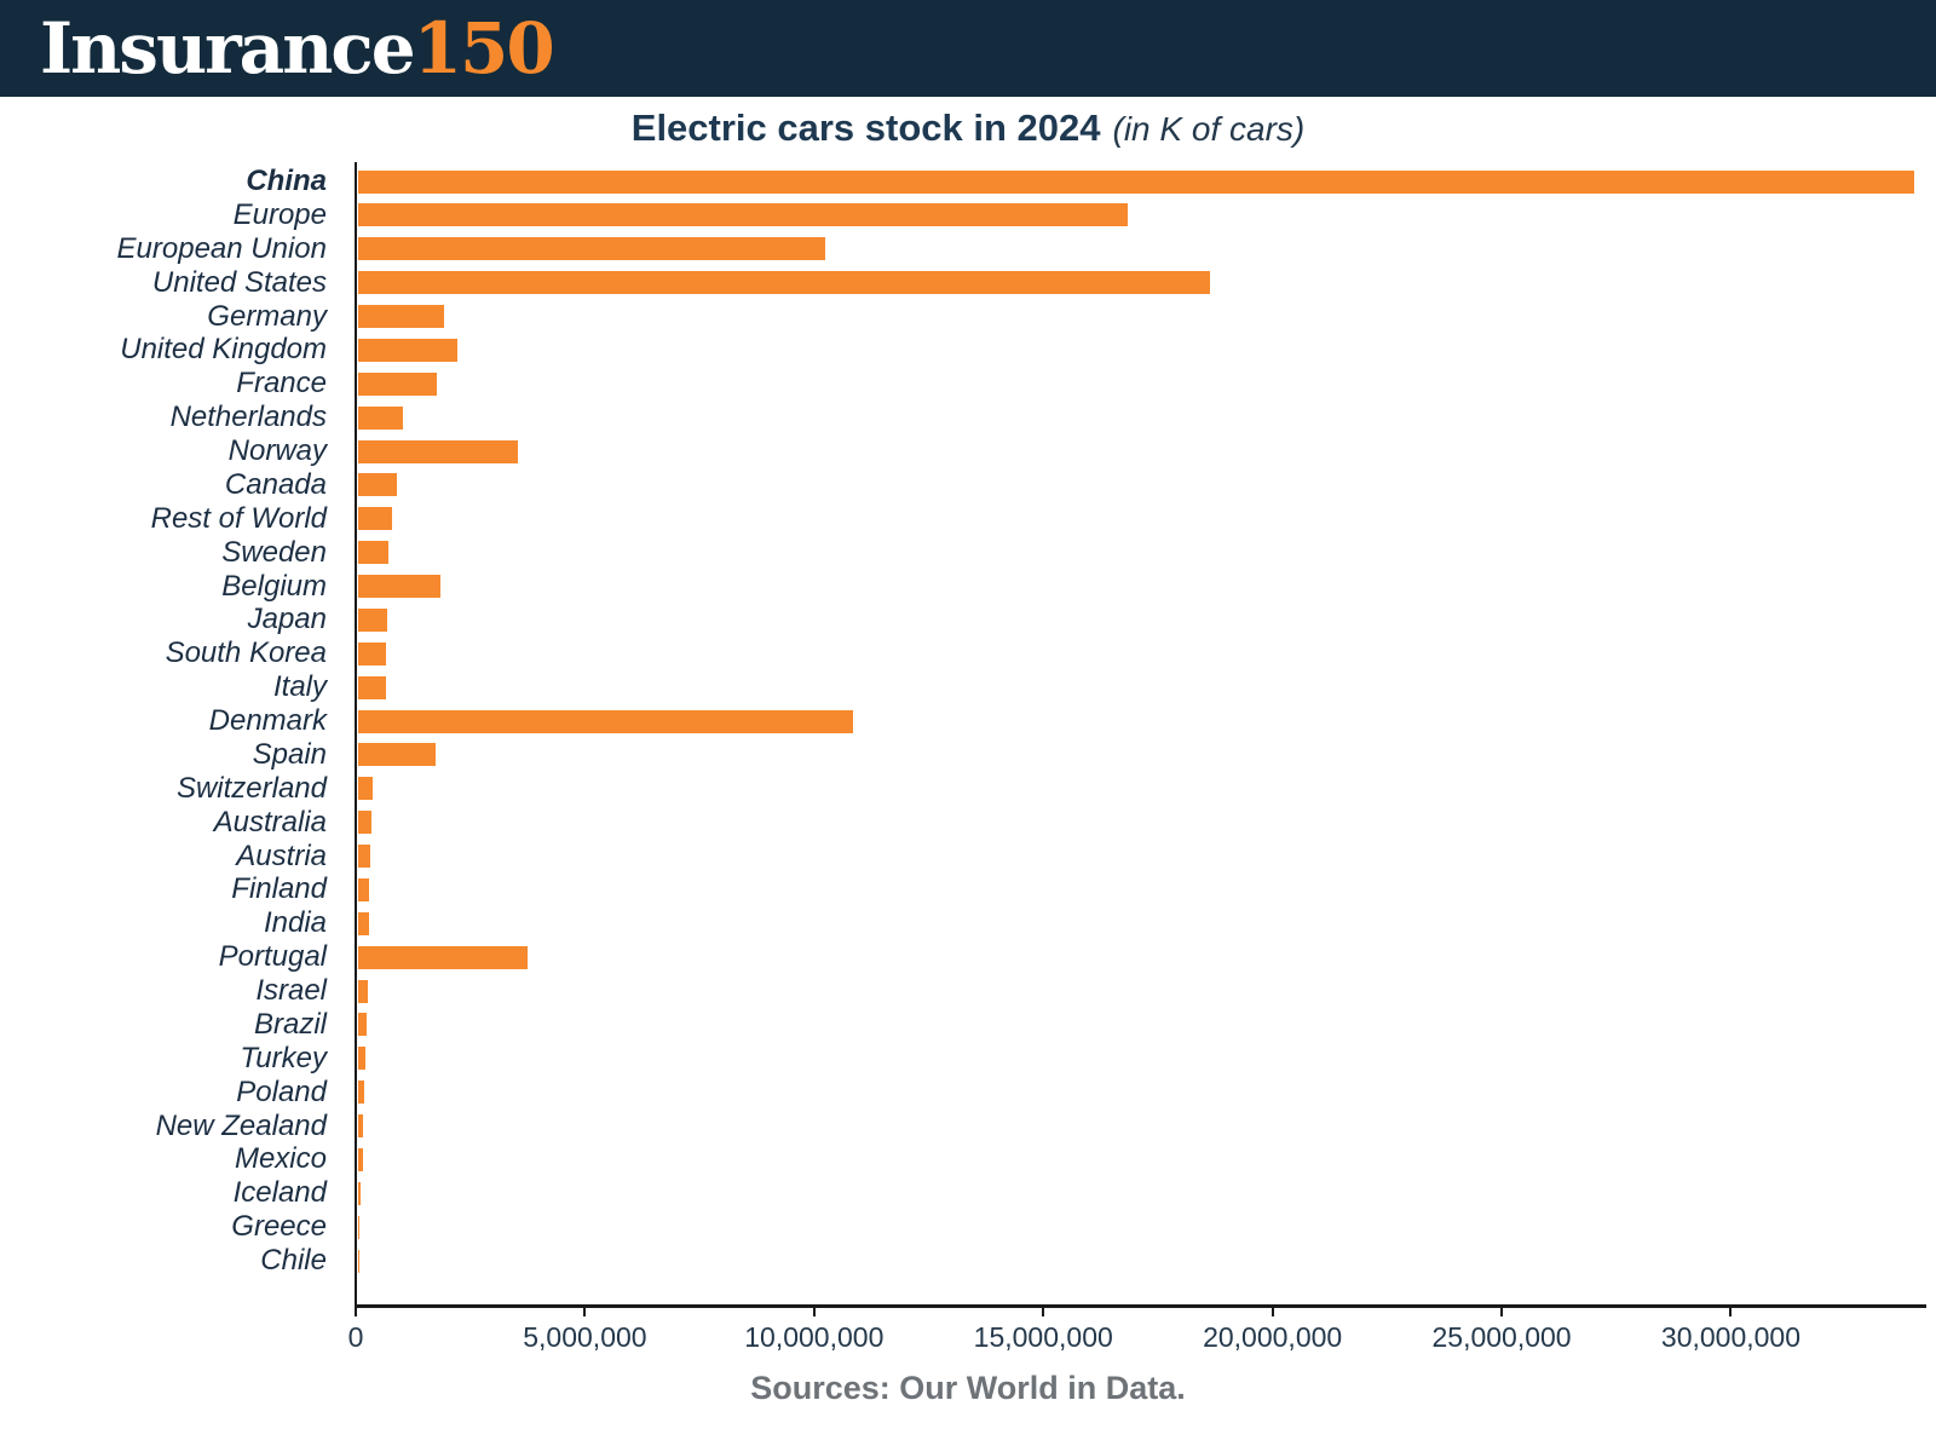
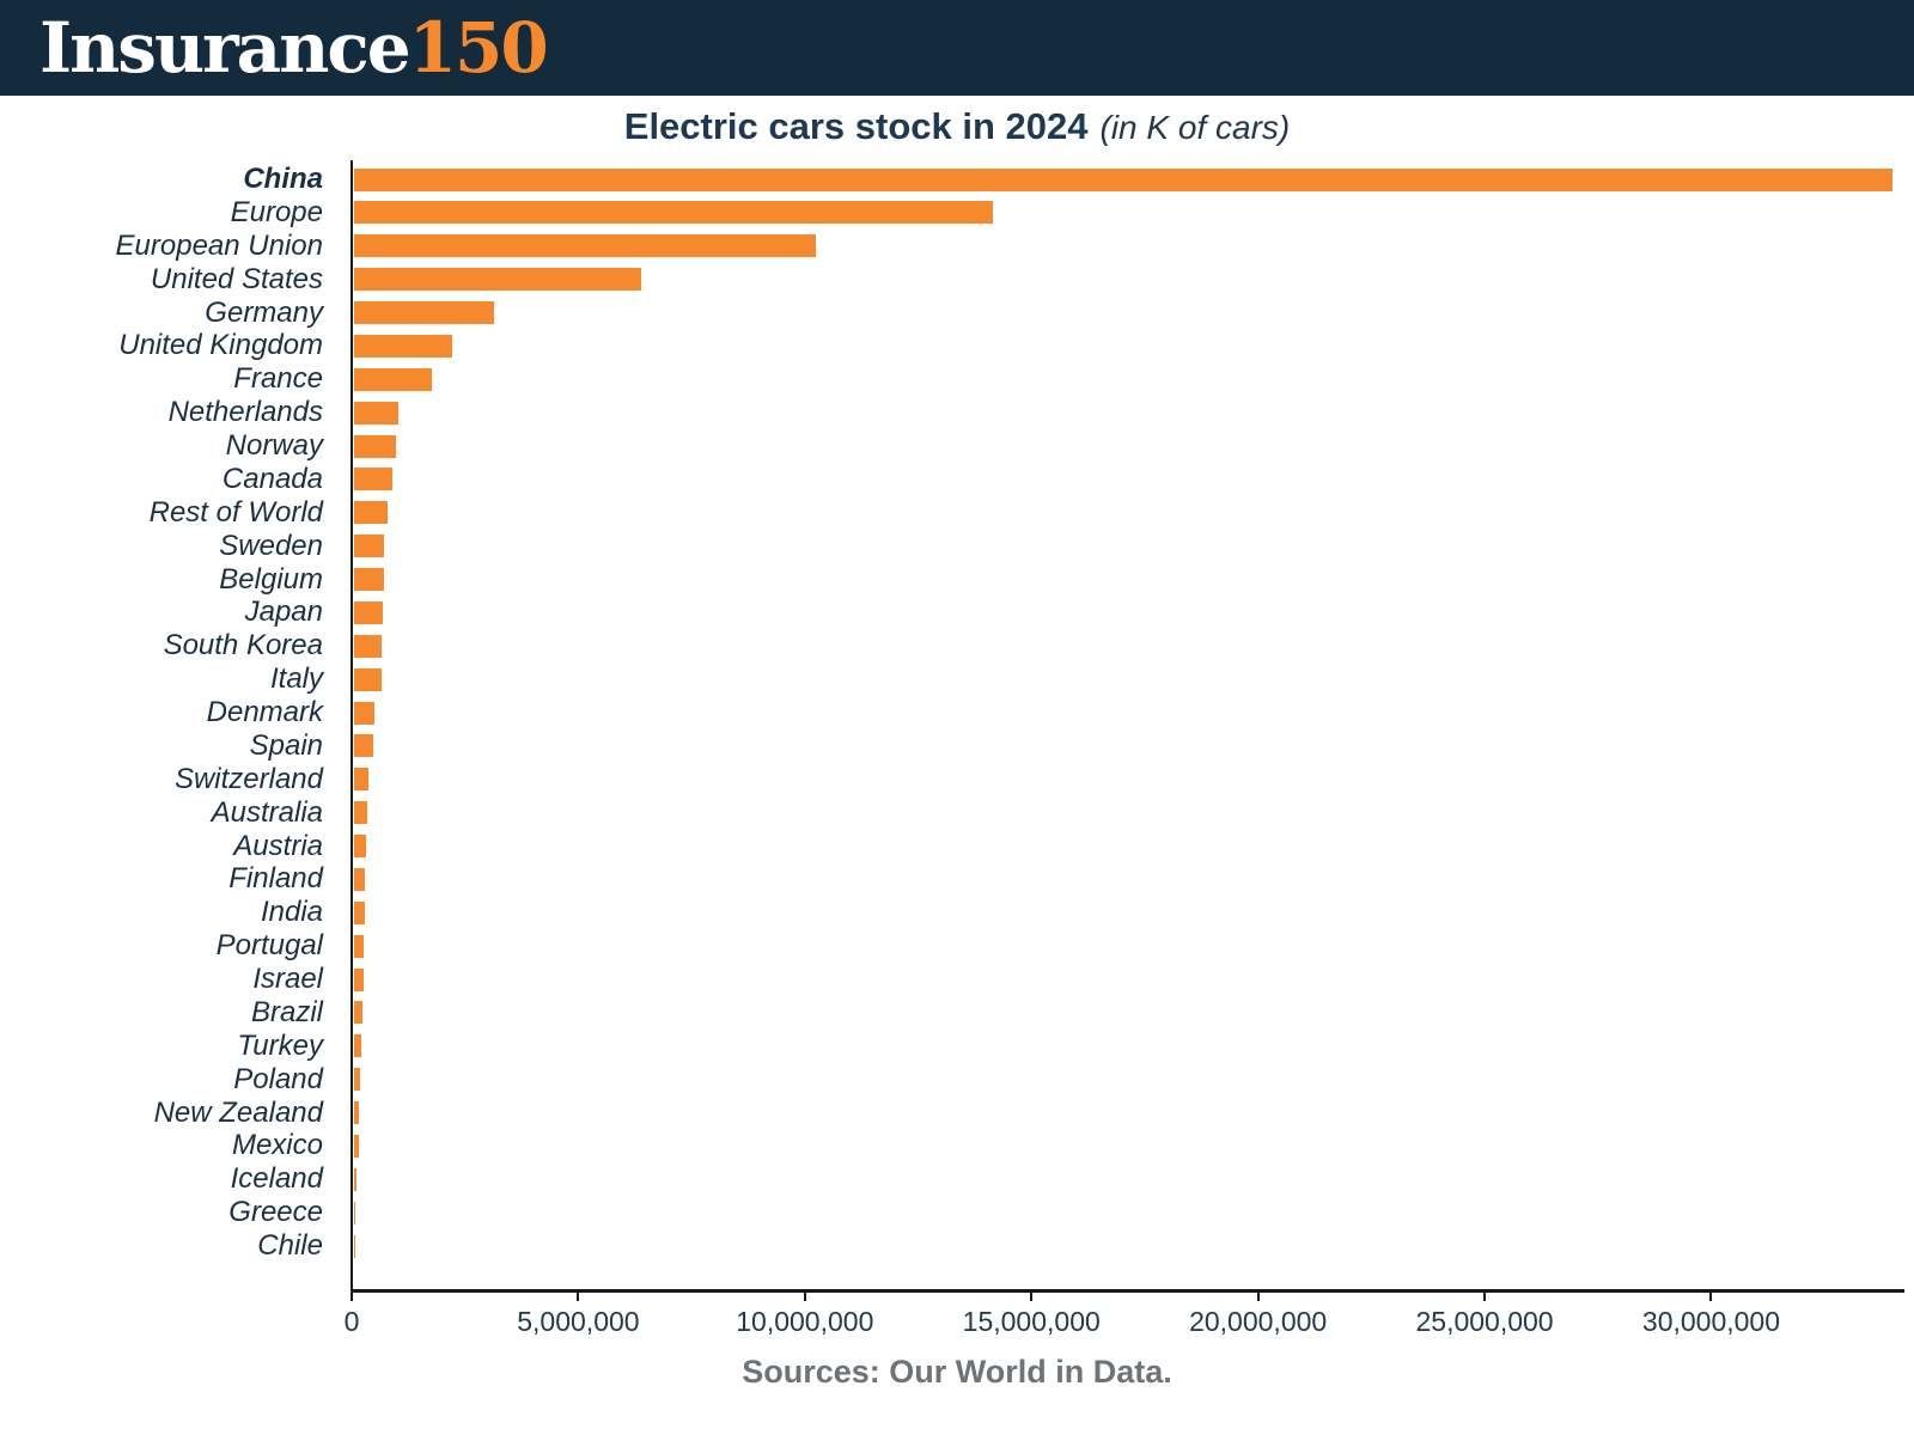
Europe: 16800000 -> 14100000
United States: 18600000 -> 6300000
Germany: 1900000 -> 3100000
Norway: 3500000 -> 900000
Belgium: 1800000 -> 700000
Denmark: 10800000 -> 400000
Spain: 1700000 -> 400000
Portugal: 3700000 -> 200000
